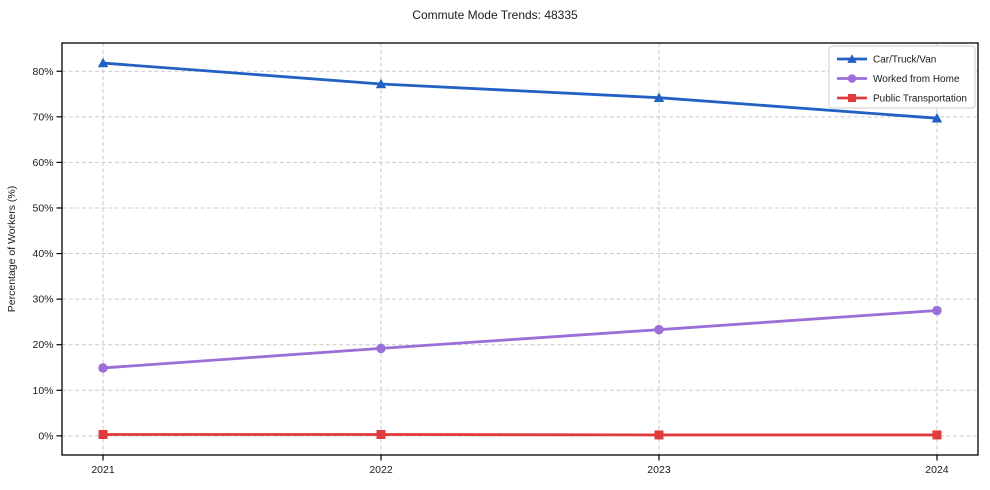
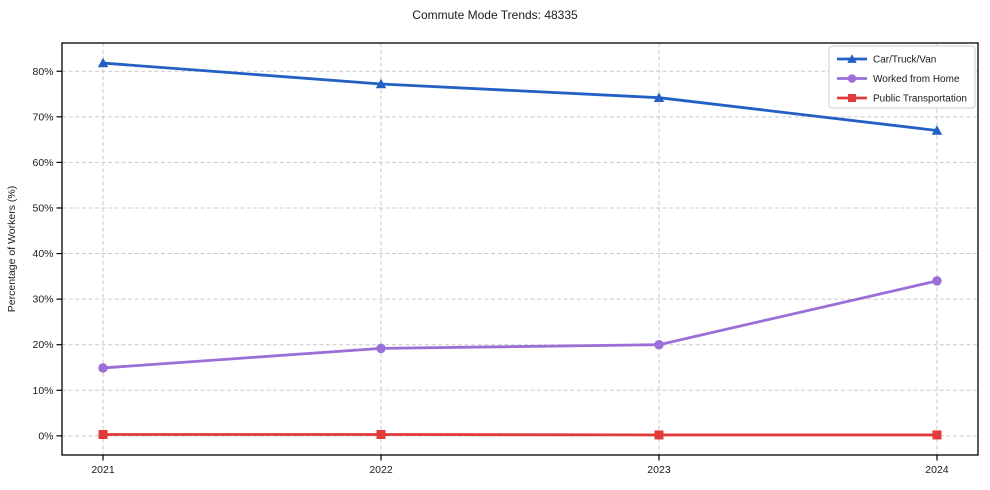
Worked from Home/2023: 23% -> 20%
Car/Truck/Van/2024: 70% -> 67%
Worked from Home/2024: 28% -> 34%
